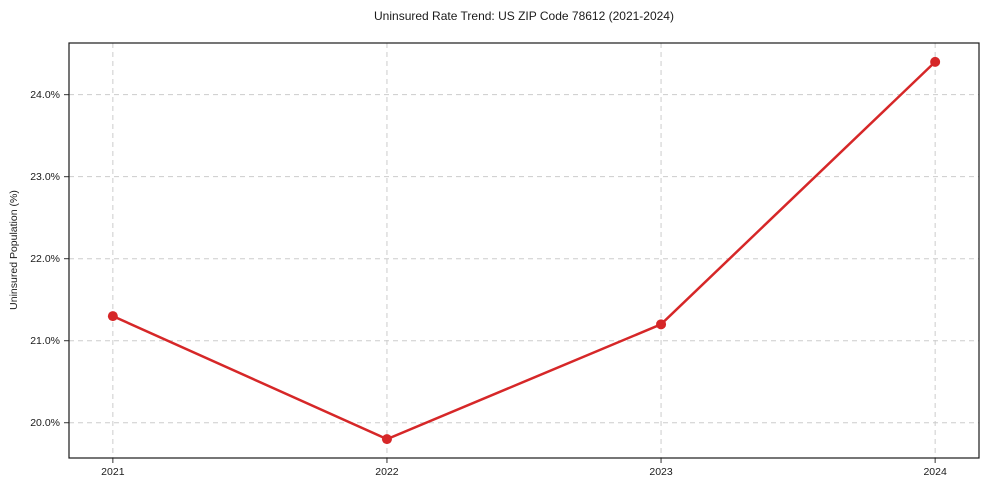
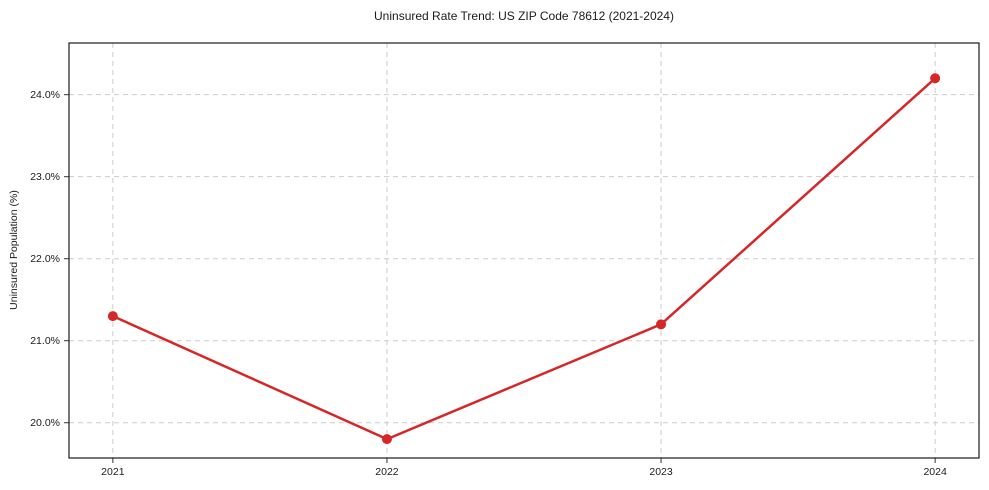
2024: 24.4% -> 24.2%
